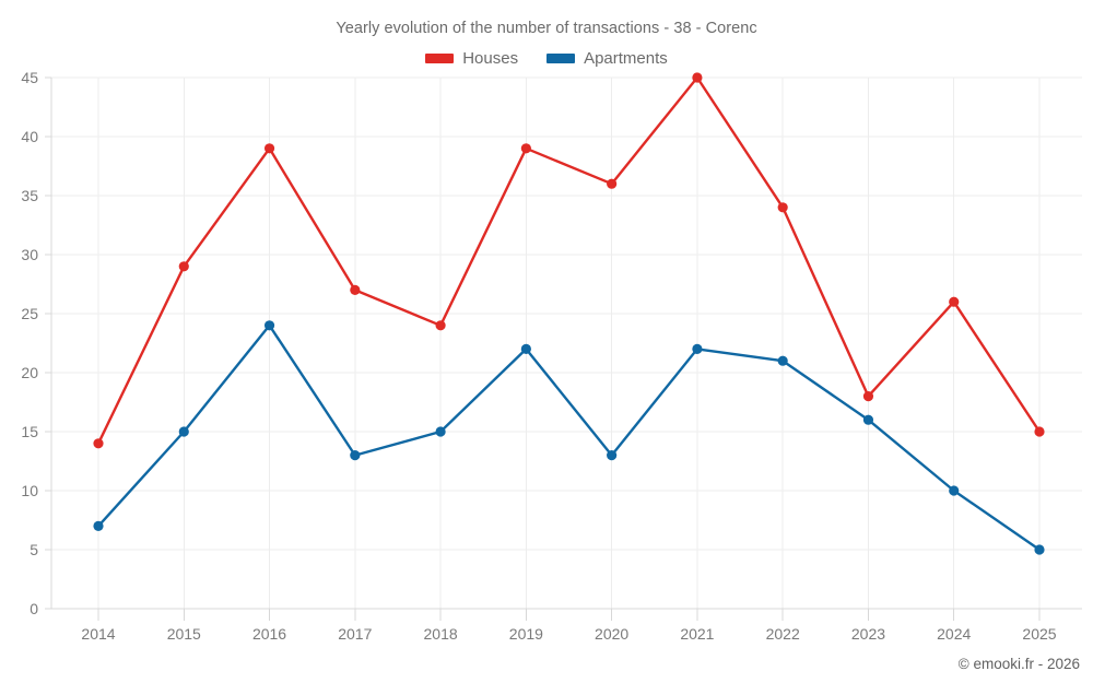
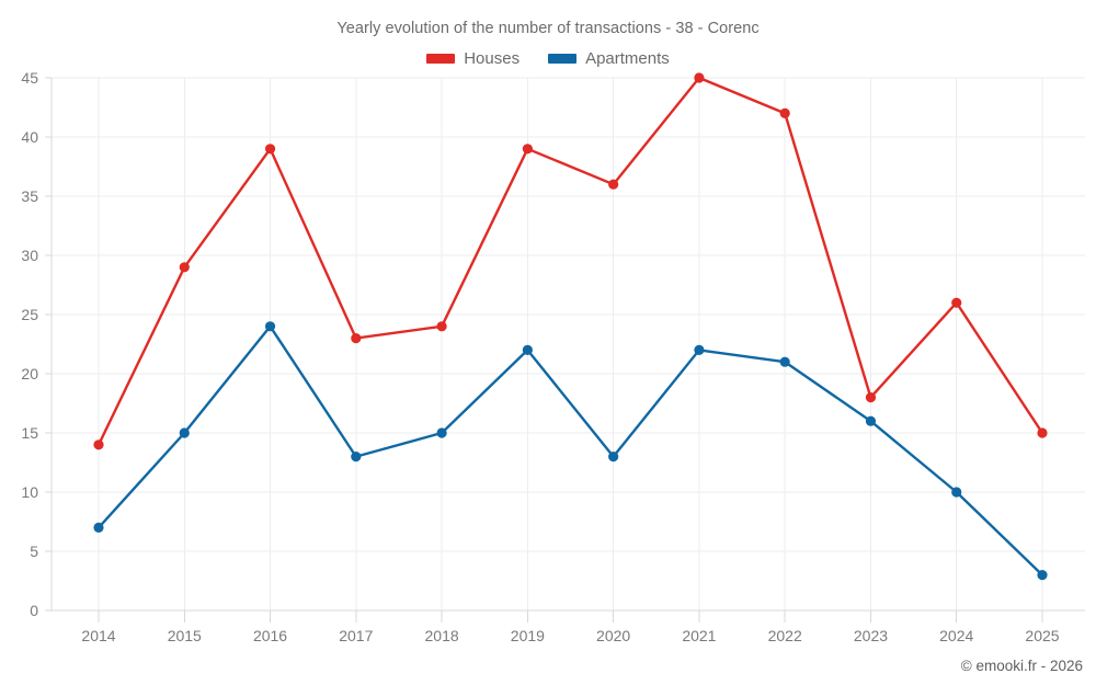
Houses/2017: 27 -> 23
Houses/2022: 34 -> 42
Apartments/2025: 5 -> 3
